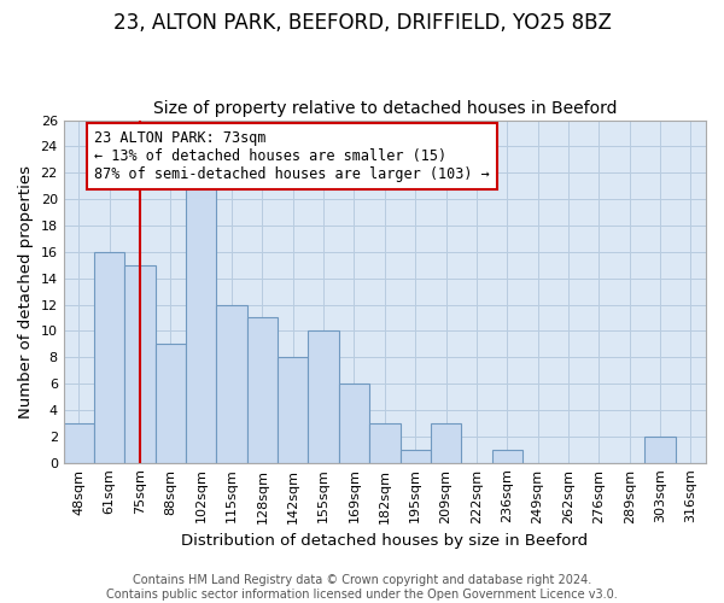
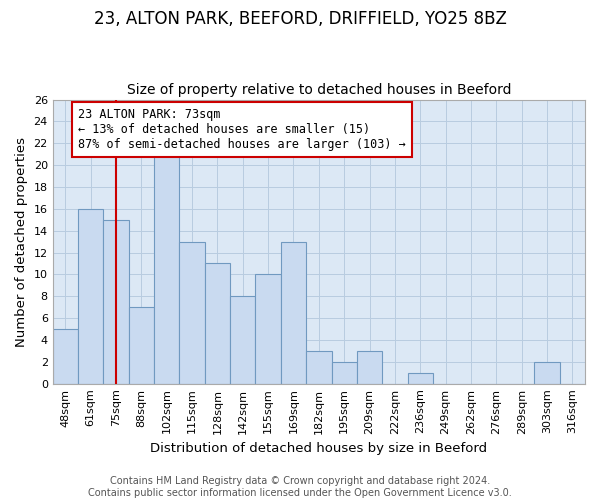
48sqm: 3 -> 5
88sqm: 9 -> 7
115sqm: 12 -> 13
169sqm: 6 -> 13
195sqm: 1 -> 2
